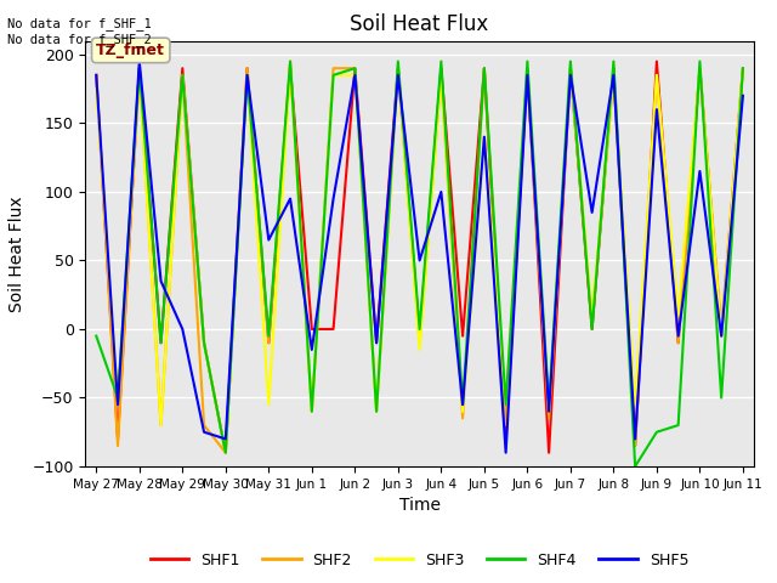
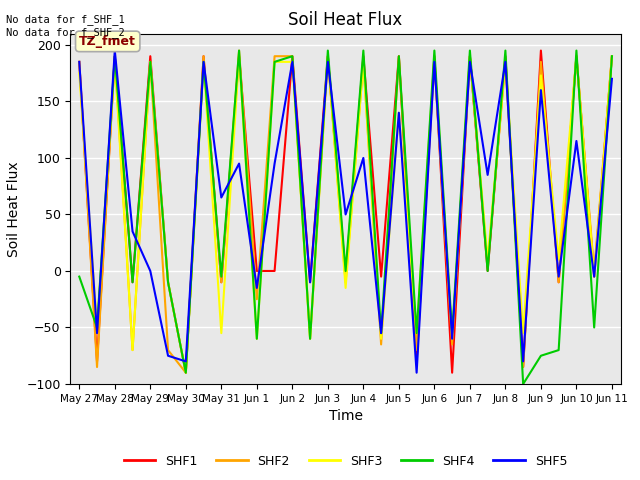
SHF2/Jun 1: -60 -> -25
SHF3/Jun 9: 185 -> 173
